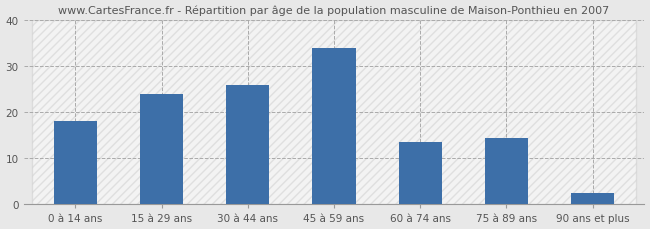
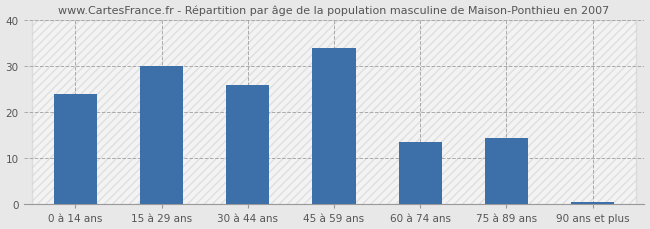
0 à 14 ans: 18.0 -> 24.0
15 à 29 ans: 24.0 -> 30.0
90 ans et plus: 2.5 -> 0.5
